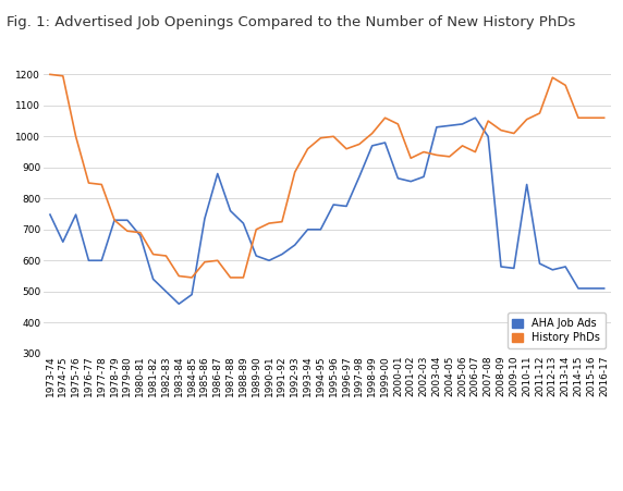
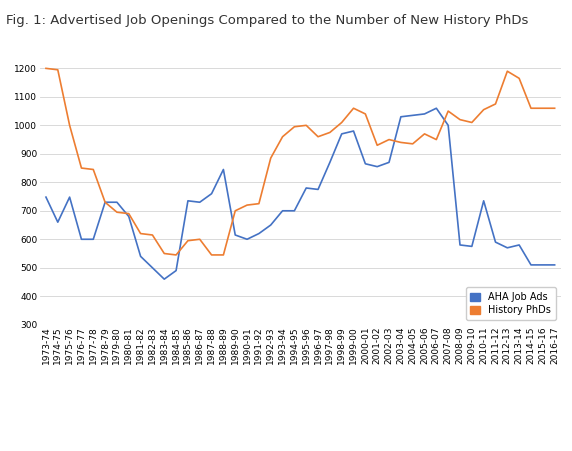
AHA Job Ads/1986-87: 880 -> 730
AHA Job Ads/1988-89: 720 -> 845
AHA Job Ads/2010-11: 845 -> 735
